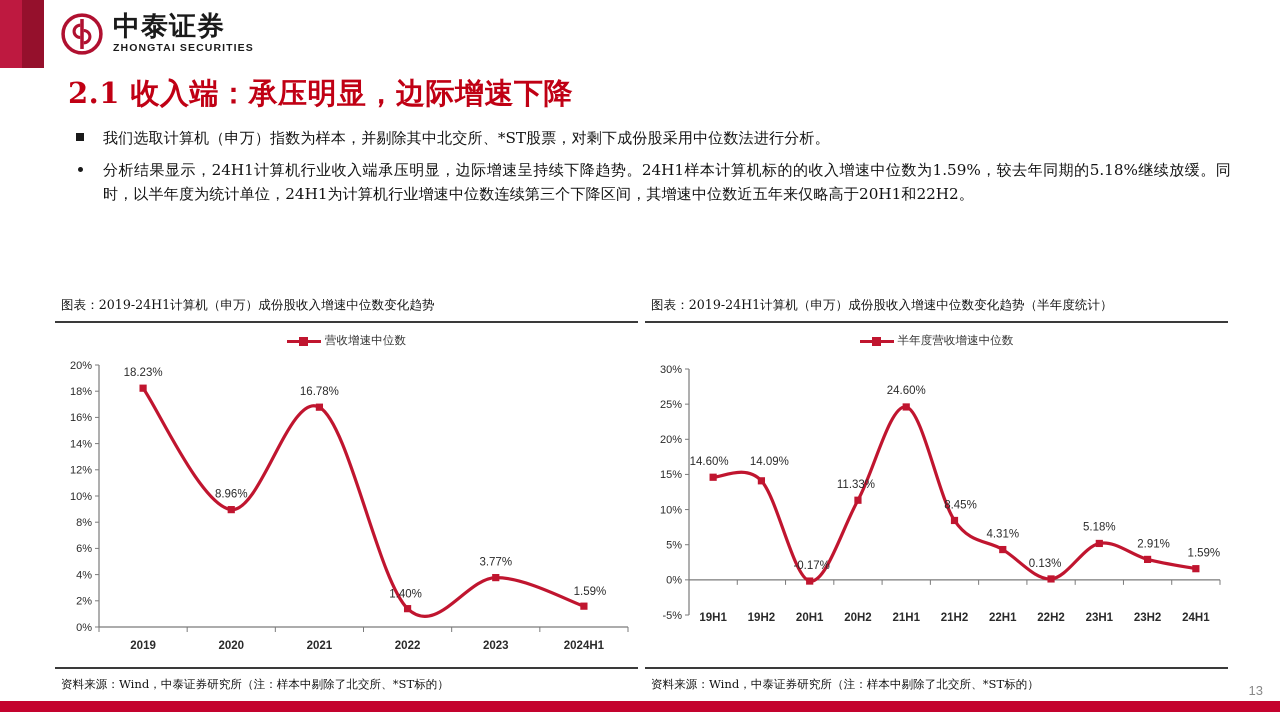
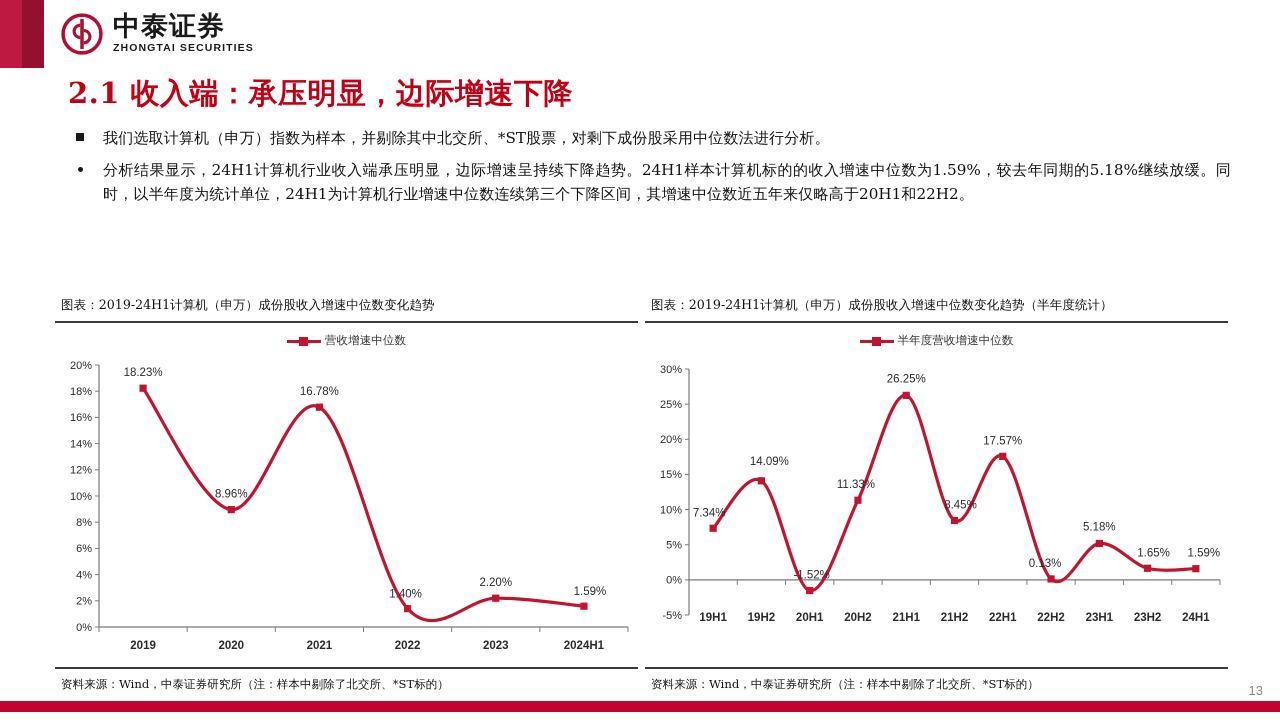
图表：2019-24H1计算机（申万）成份股收入增速中位数变化趋势/2023: 3.77% -> 2.20%
图表：2019-24H1计算机（申万）成份股收入增速中位数变化趋势（半年度统计）/19H1: 14.60% -> 7.34%
图表：2019-24H1计算机（申万）成份股收入增速中位数变化趋势（半年度统计）/20H1: -0.17% -> -1.52%
图表：2019-24H1计算机（申万）成份股收入增速中位数变化趋势（半年度统计）/21H1: 24.60% -> 26.25%
图表：2019-24H1计算机（申万）成份股收入增速中位数变化趋势（半年度统计）/22H1: 4.31% -> 17.57%
图表：2019-24H1计算机（申万）成份股收入增速中位数变化趋势（半年度统计）/23H2: 2.91% -> 1.65%
